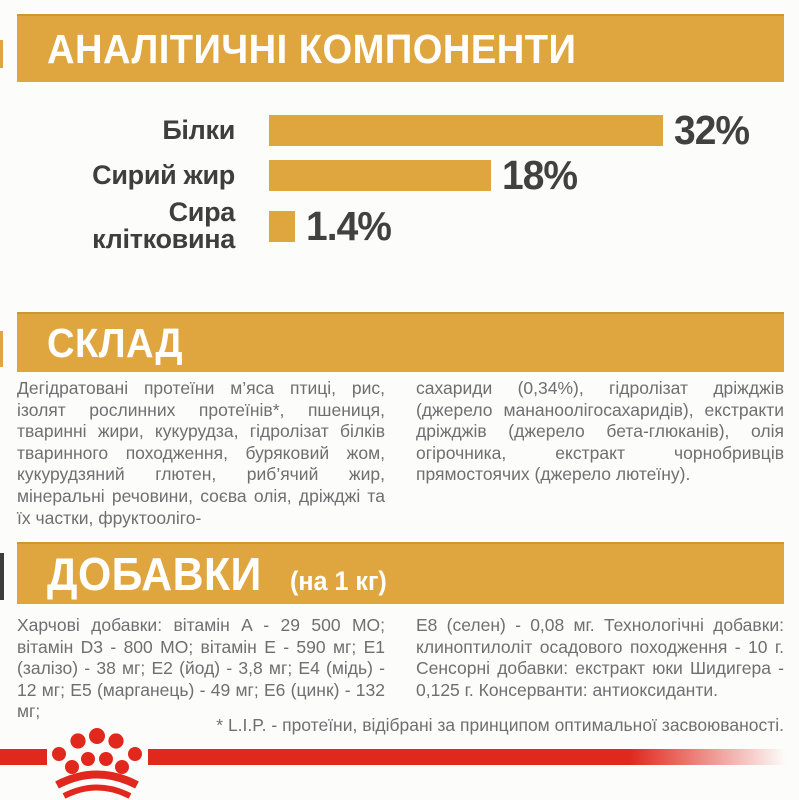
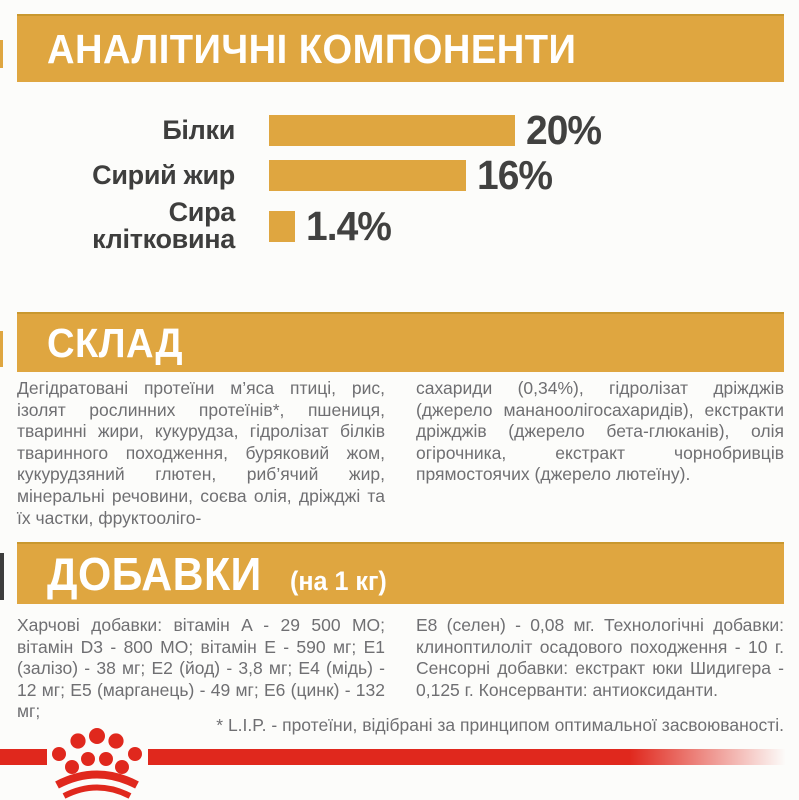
Білки: 32% -> 20%
Сирий жир: 18% -> 16%
